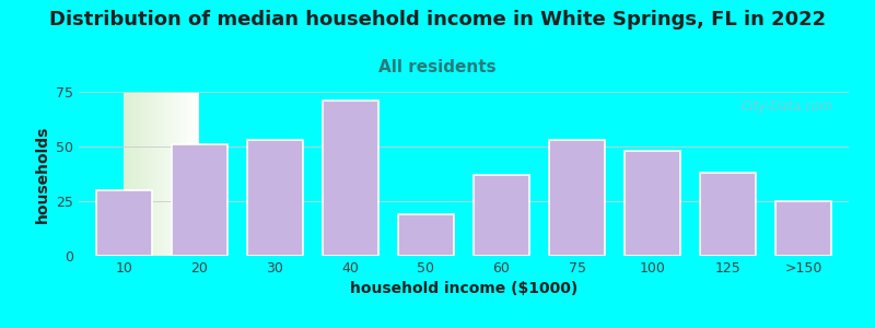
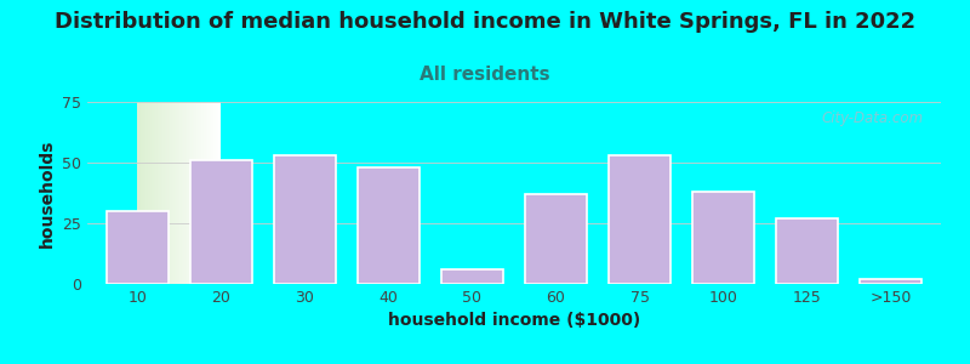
40: 71 -> 48
50: 19 -> 6
100: 48 -> 38
125: 38 -> 27
>150: 25 -> 2
